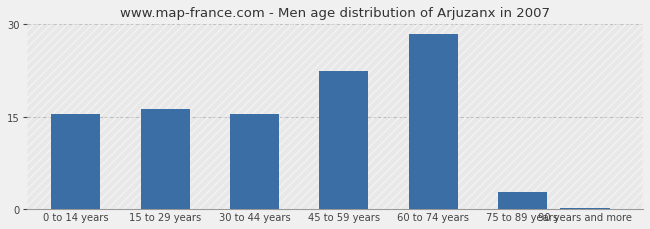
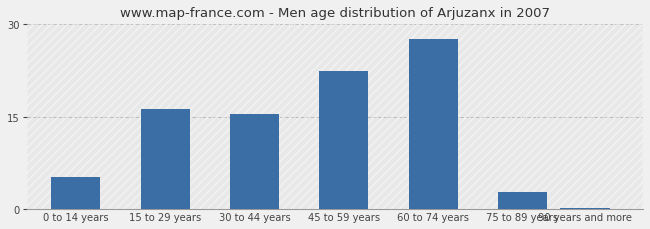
0 to 14 years: 15.5 -> 5.2
60 to 74 years: 28.5 -> 27.6
